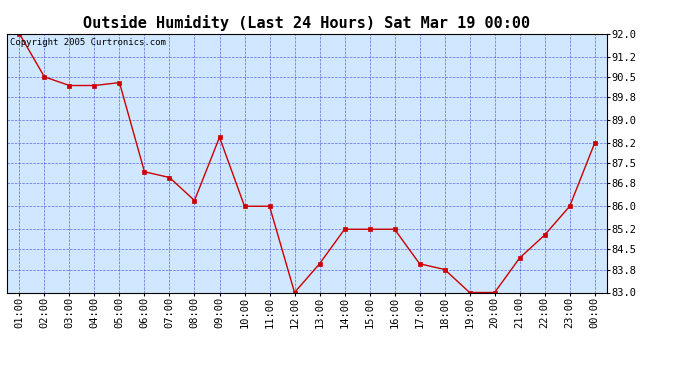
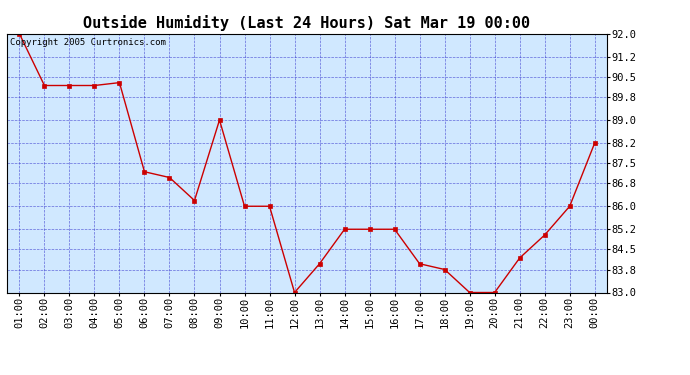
02:00: 90.5 -> 90.2
09:00: 88.4 -> 89.0
